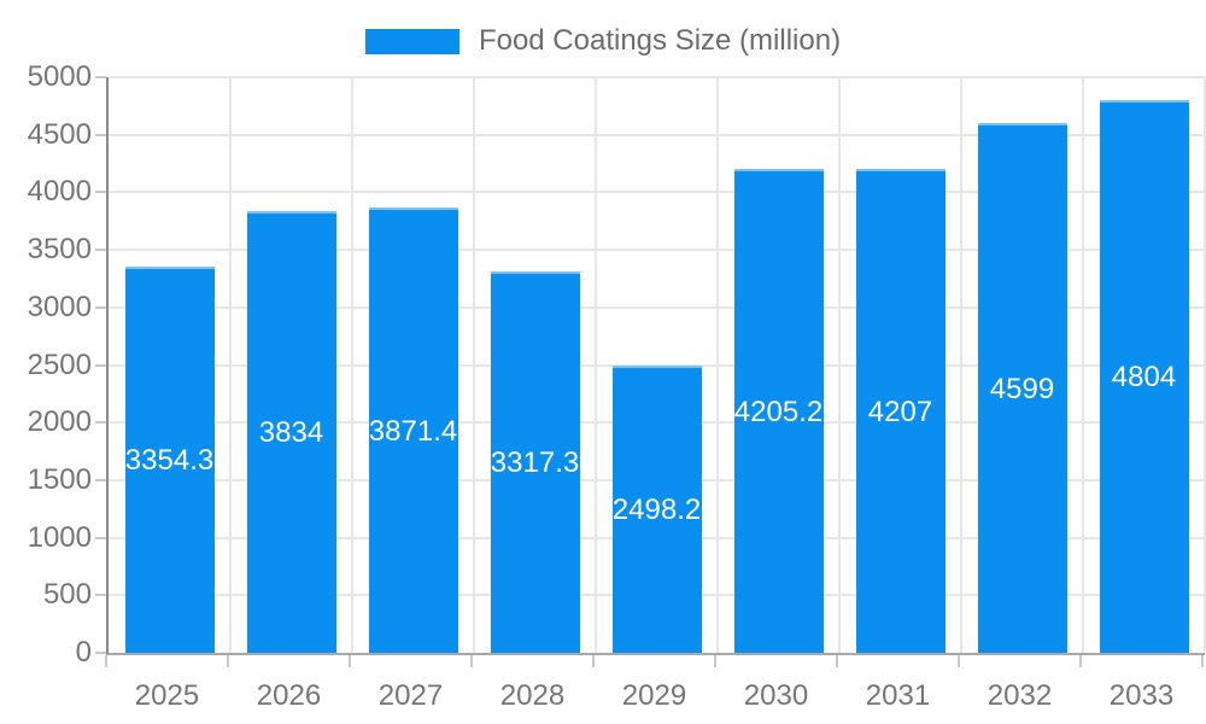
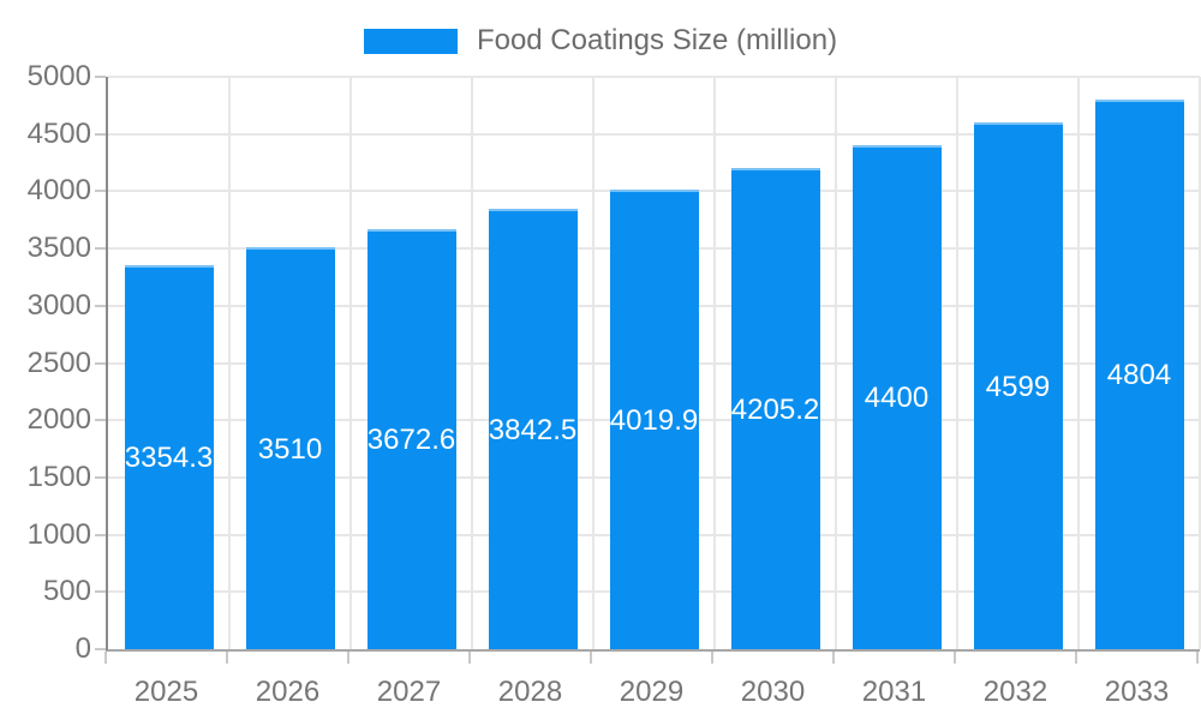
2026: 3834 -> 3510
2027: 3871.4 -> 3672.6
2028: 3317.3 -> 3842.5
2029: 2498.2 -> 4019.9
2031: 4207 -> 4400
